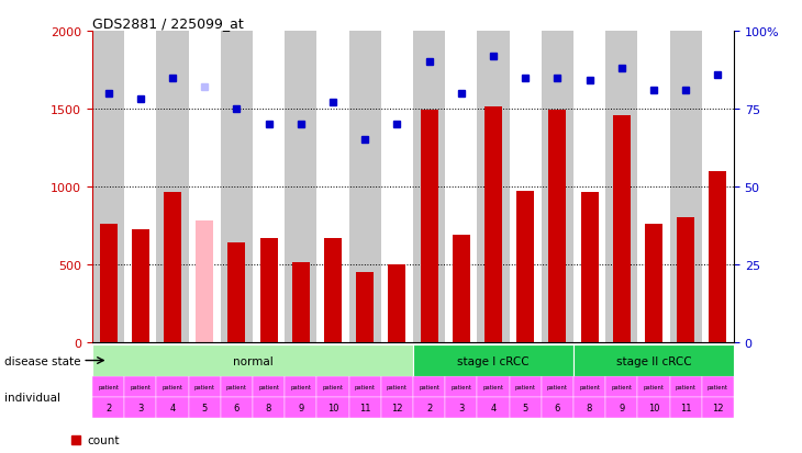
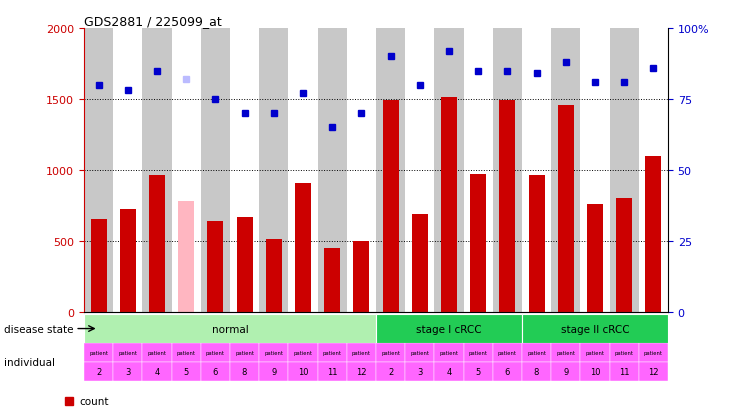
GSM146798: 760 -> 650
GSM146812: 670 -> 910
